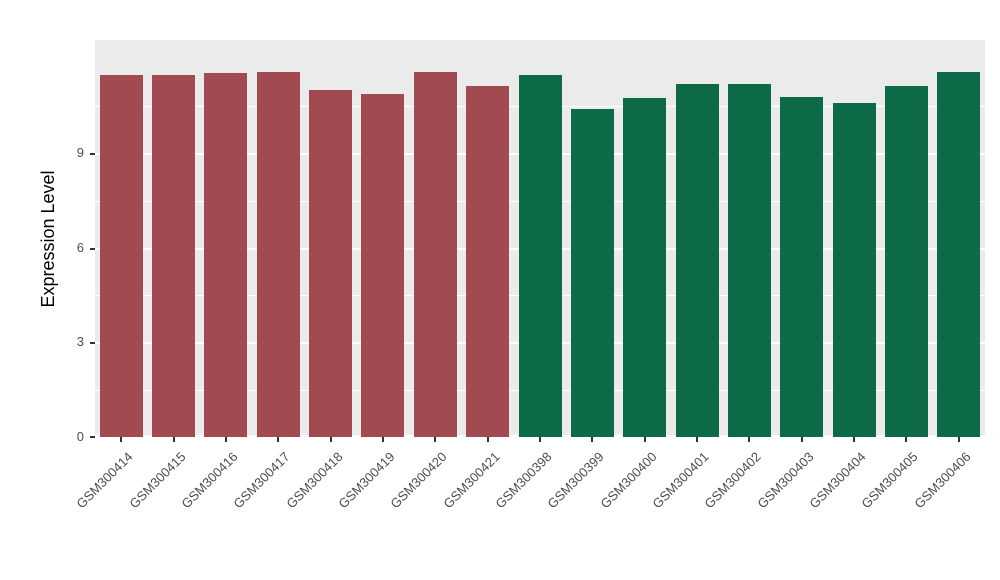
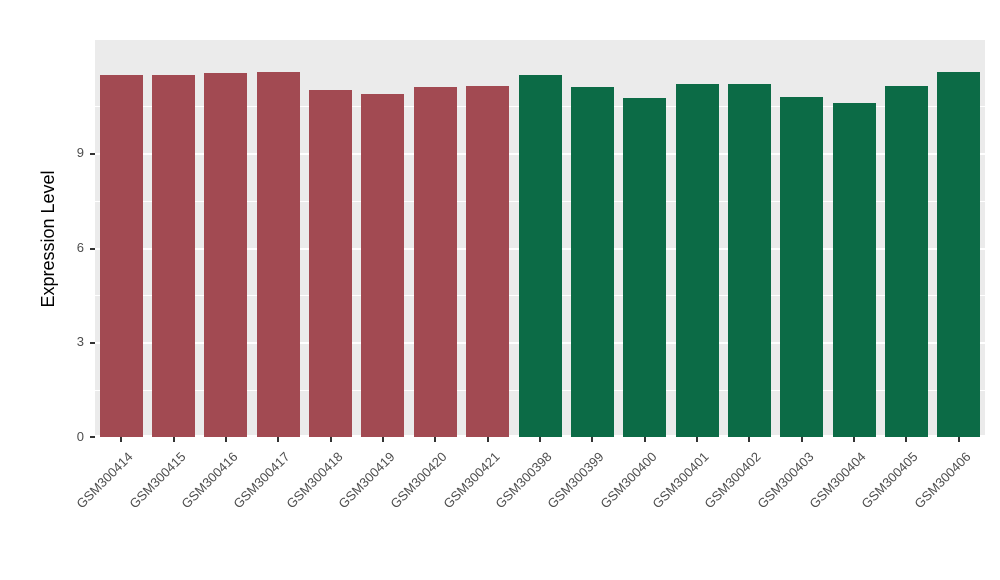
GSM300420: 11.6 -> 11.1
GSM300399: 10.4 -> 11.1
